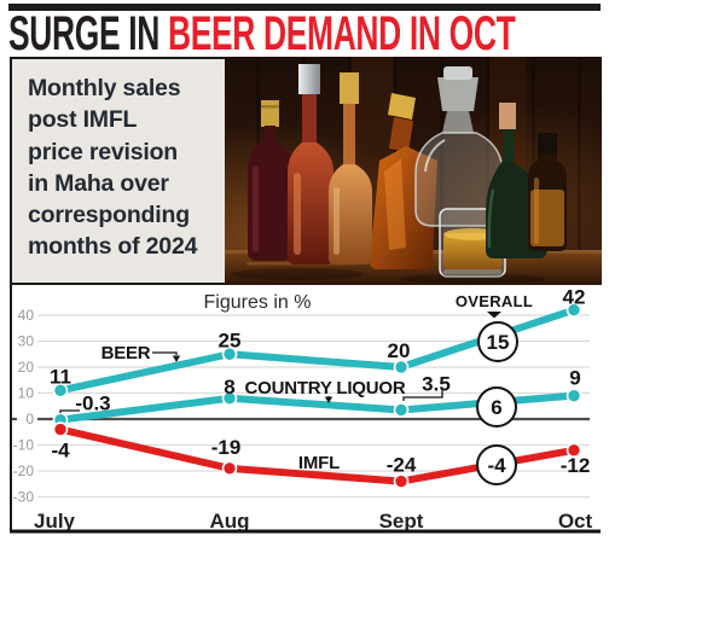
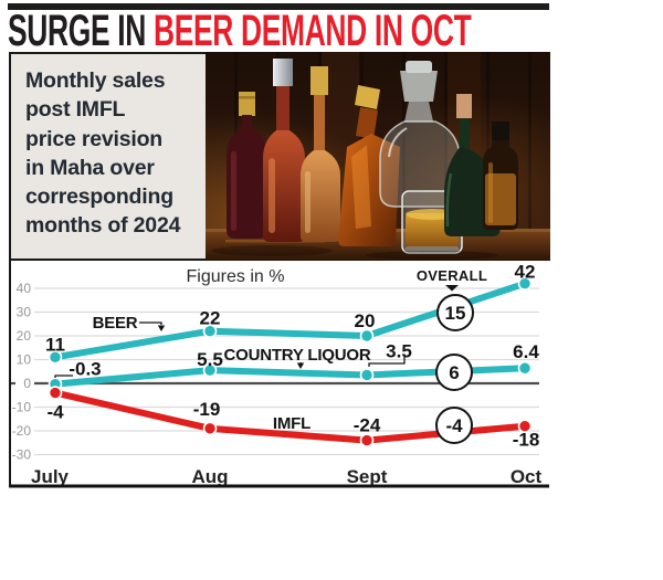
BEER/Aug: 25 -> 22
COUNTRY LIQUOR/Aug: 8 -> 5.5
COUNTRY LIQUOR/Oct: 9 -> 6.4
IMFL/Oct: -12 -> -18
